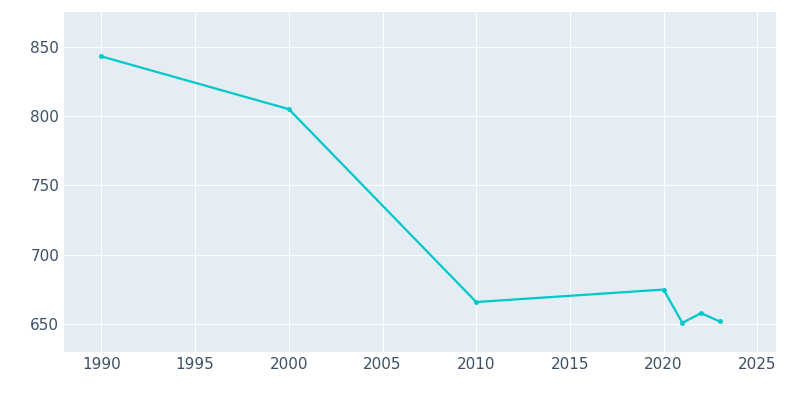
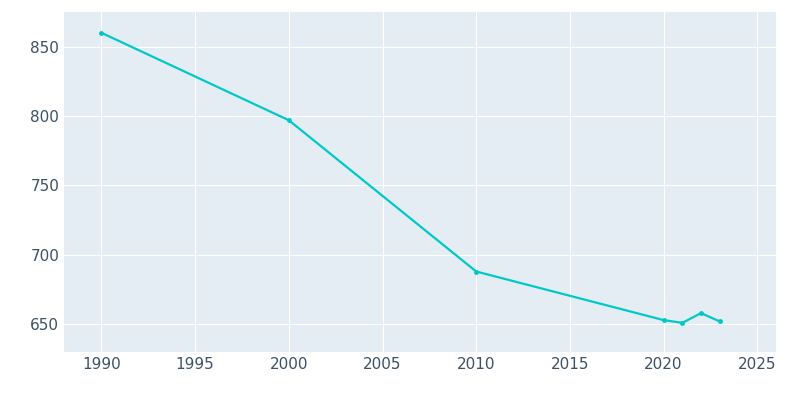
1990: 843 -> 860
2000: 805 -> 797
2010: 666 -> 688
2020: 675 -> 653
